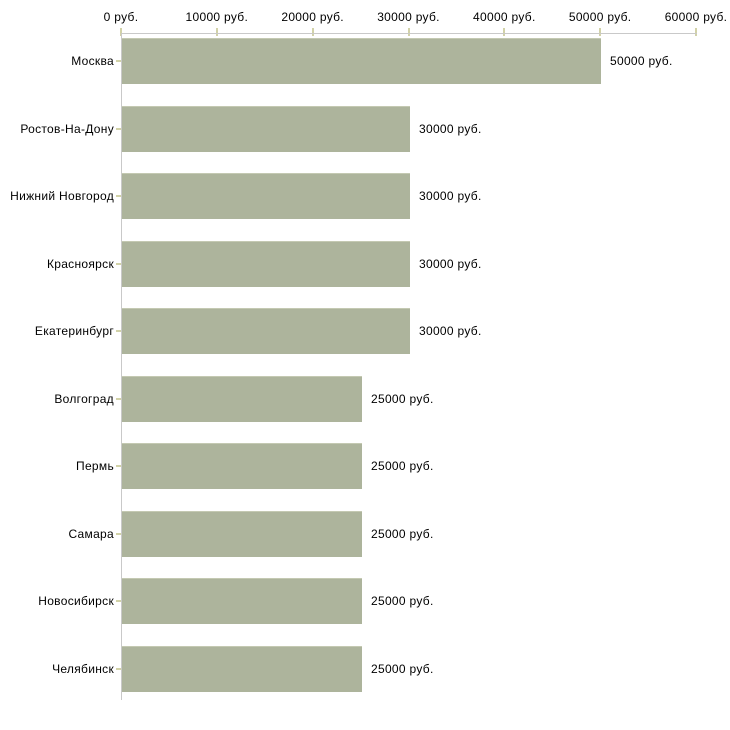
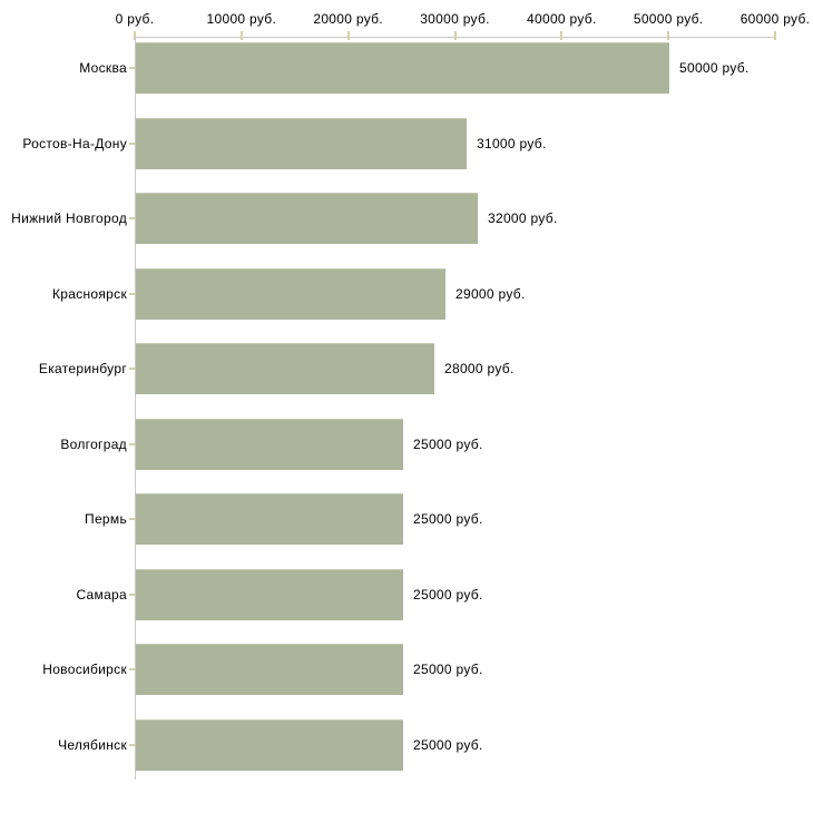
Ростов-На-Дону: 30000 -> 31000
Нижний Новгород: 30000 -> 32000
Красноярск: 30000 -> 29000
Екатеринбург: 30000 -> 28000
